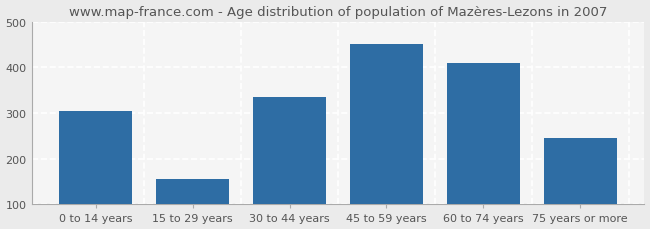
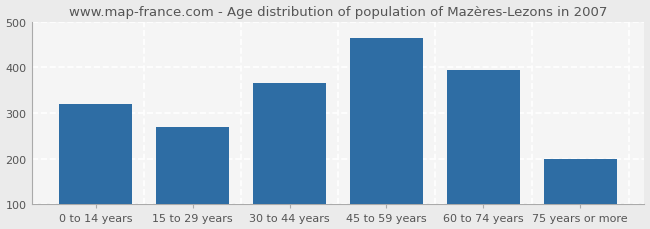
0 to 14 years: 305 -> 320
15 to 29 years: 155 -> 270
30 to 44 years: 335 -> 365
45 to 59 years: 450 -> 465
60 to 74 years: 410 -> 395
75 years or more: 245 -> 200
